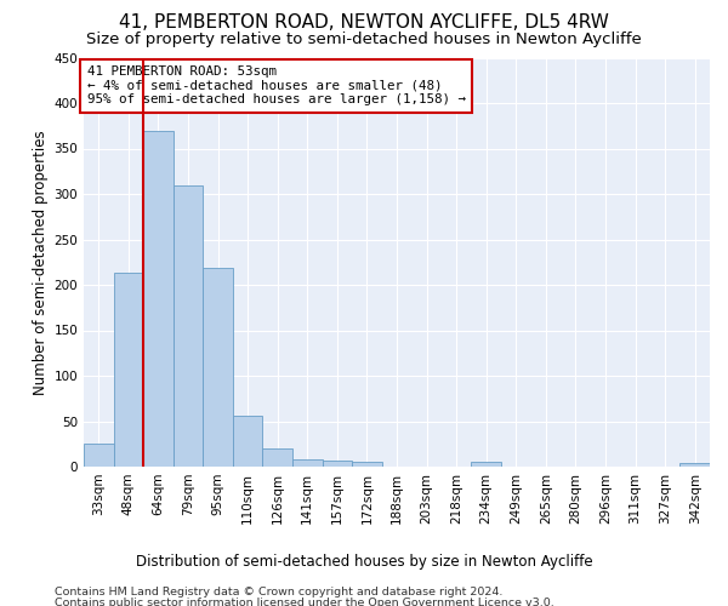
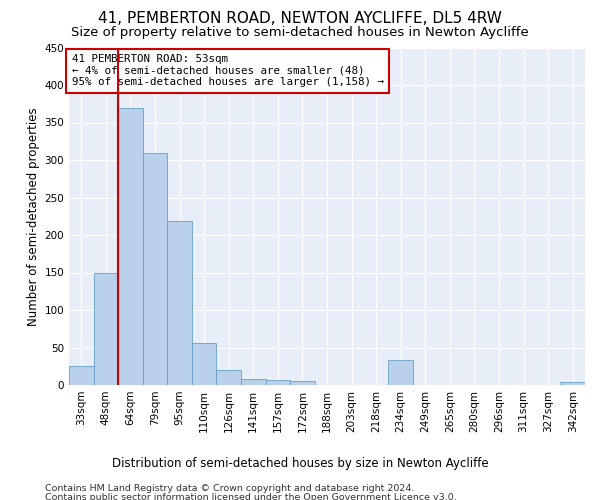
48sqm: 213 -> 150
234sqm: 5 -> 34
